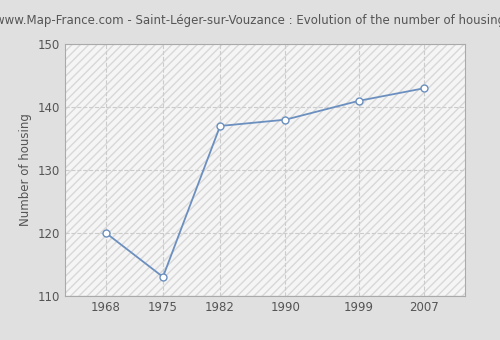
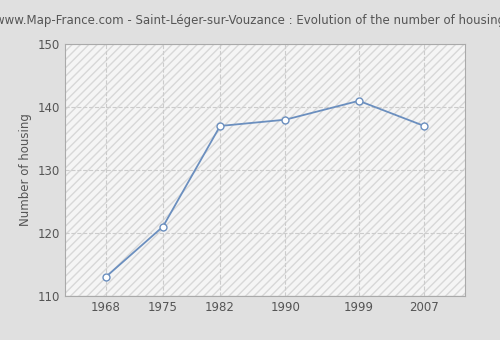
1968: 120 -> 113
1975: 113 -> 121
2007: 143 -> 137
